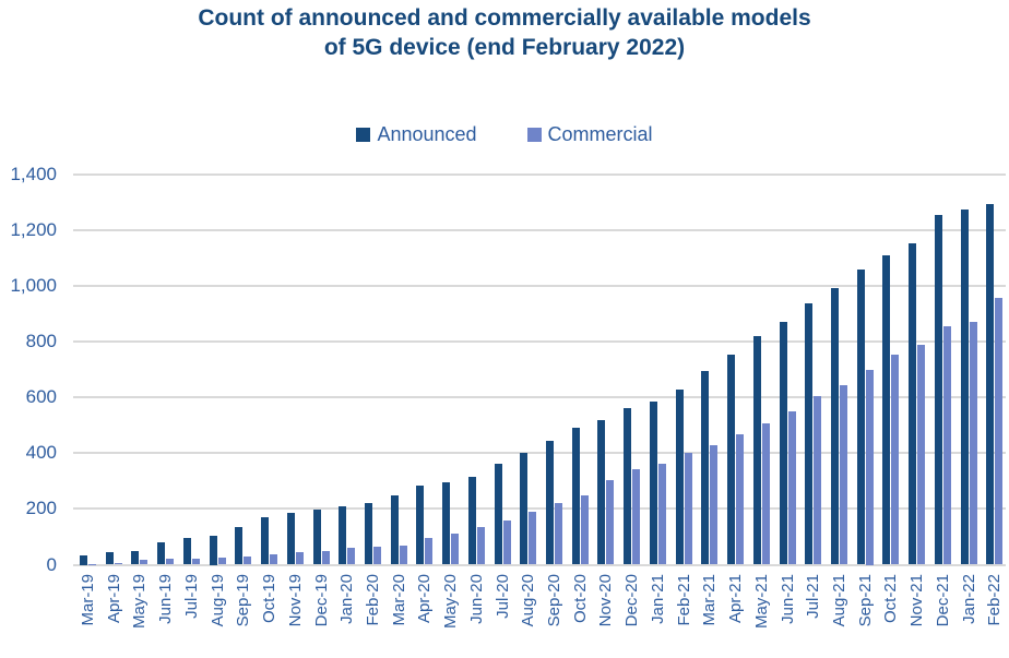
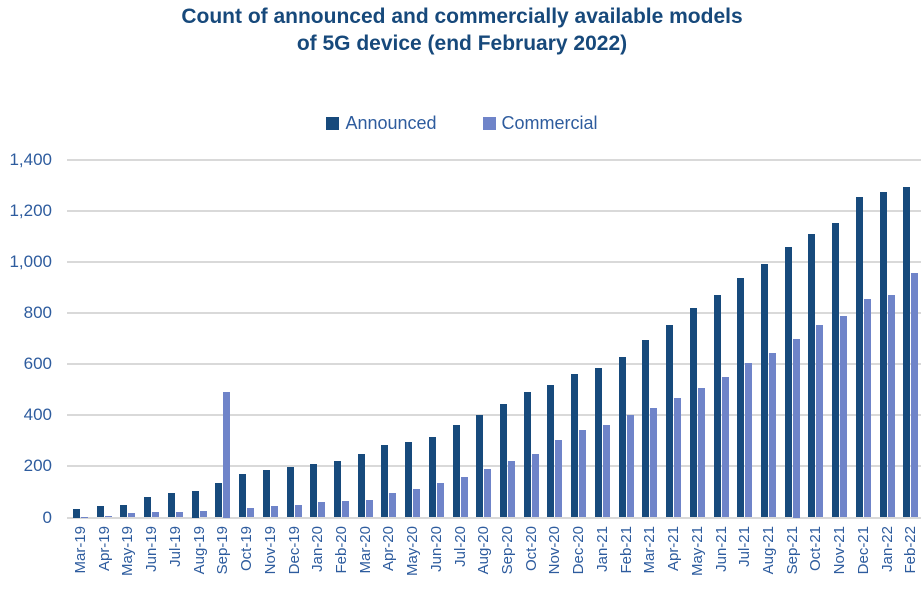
Commercial/Sep-19: 30 -> 490
